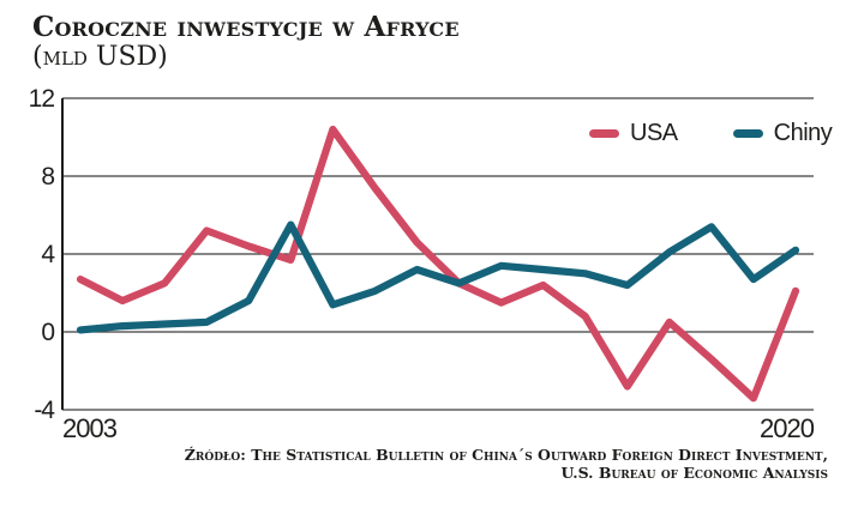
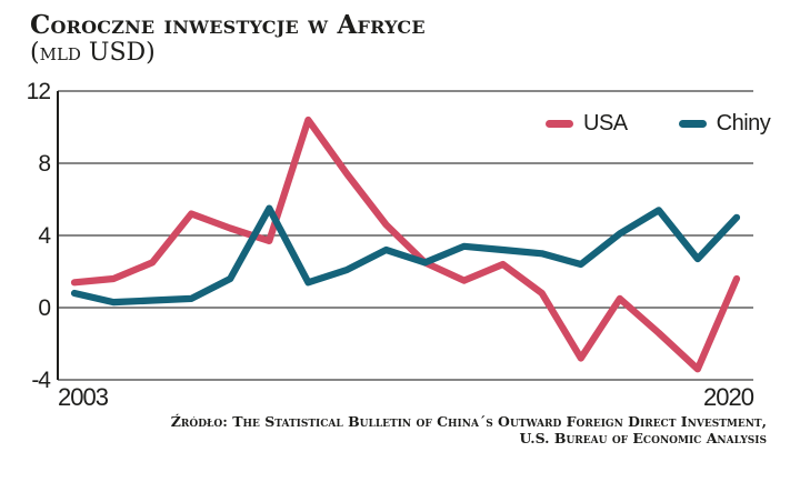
USA/2003: 2.7 -> 1.4
Chiny/2003: 0.1 -> 0.8
USA/2020: 2.1 -> 1.6
Chiny/2020: 4.2 -> 5.0
